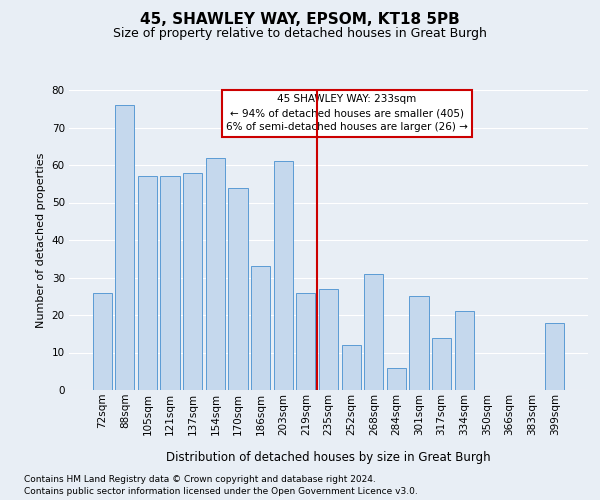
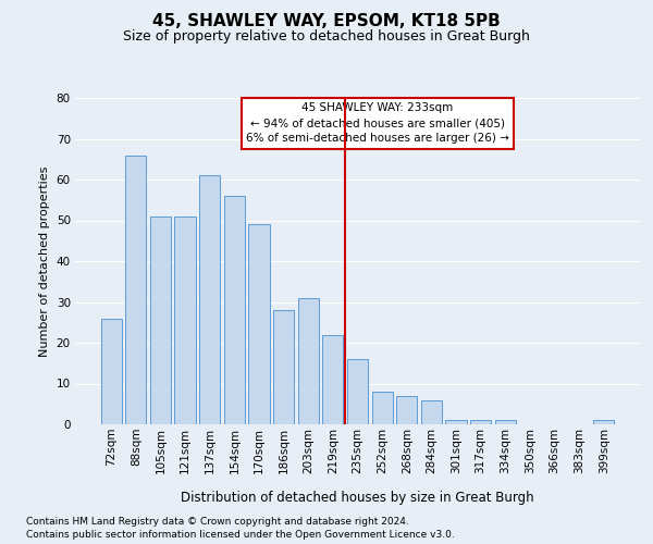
88sqm: 76 -> 66
105sqm: 57 -> 51
121sqm: 57 -> 51
137sqm: 58 -> 61
154sqm: 62 -> 56
170sqm: 54 -> 49
186sqm: 33 -> 28
203sqm: 61 -> 31
219sqm: 26 -> 22
235sqm: 27 -> 16
252sqm: 12 -> 8
268sqm: 31 -> 7
301sqm: 25 -> 1
317sqm: 14 -> 1
334sqm: 21 -> 1
399sqm: 18 -> 1
